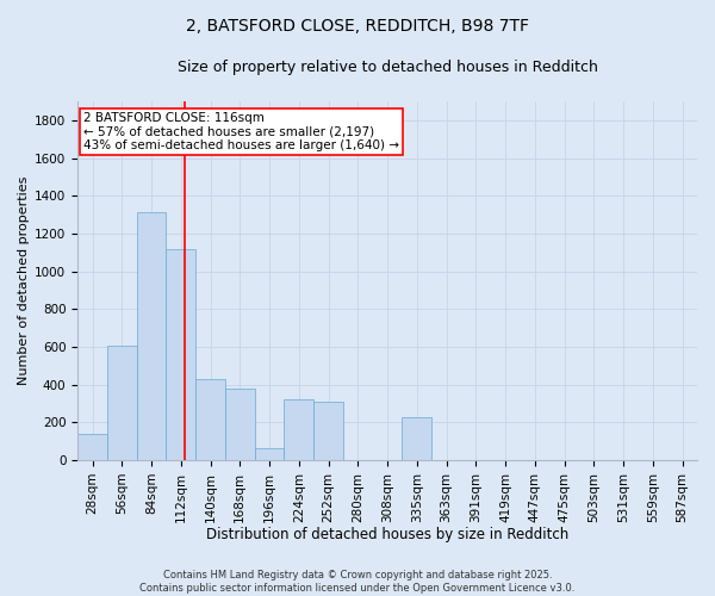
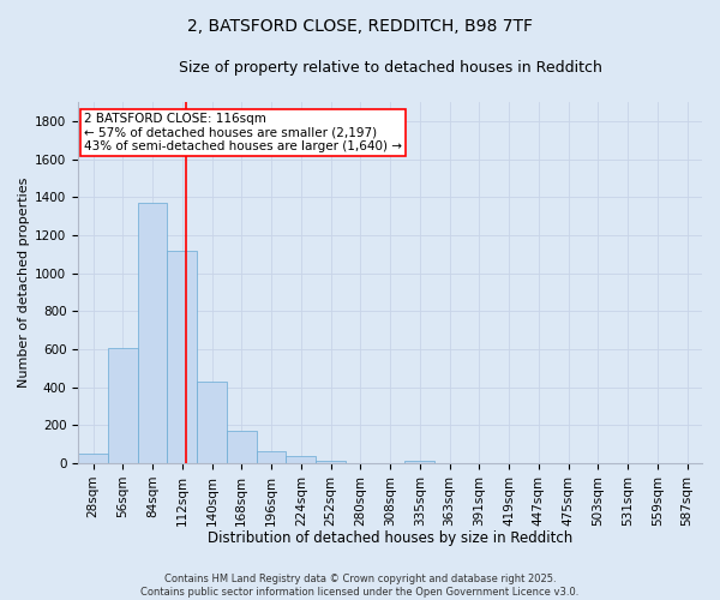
28sqm: 140 -> 50
84sqm: 1310 -> 1370
168sqm: 380 -> 170
224sqm: 320 -> 40
252sqm: 310 -> 10
335sqm: 230 -> 20
